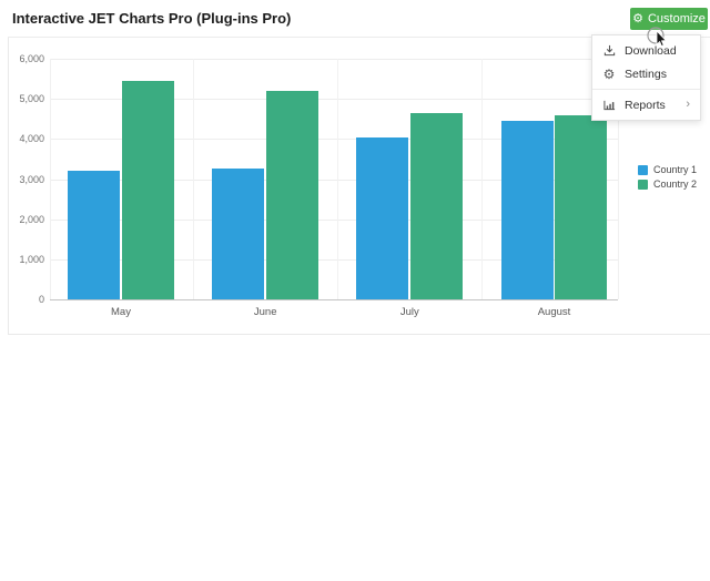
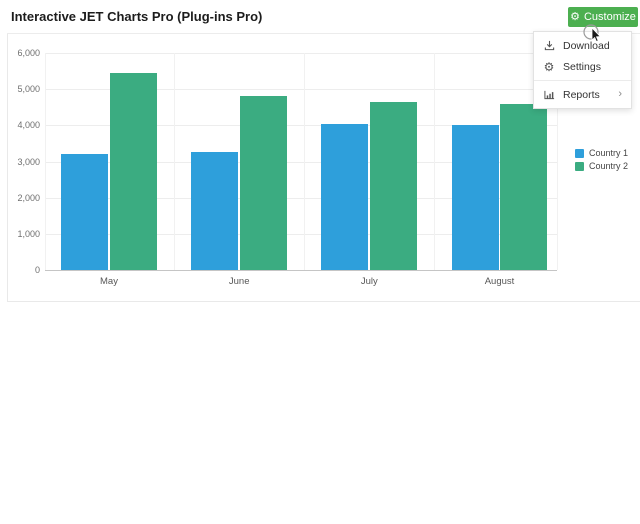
Country 2/June: 5200 -> 4800
Country 1/August: 4400 -> 4000
